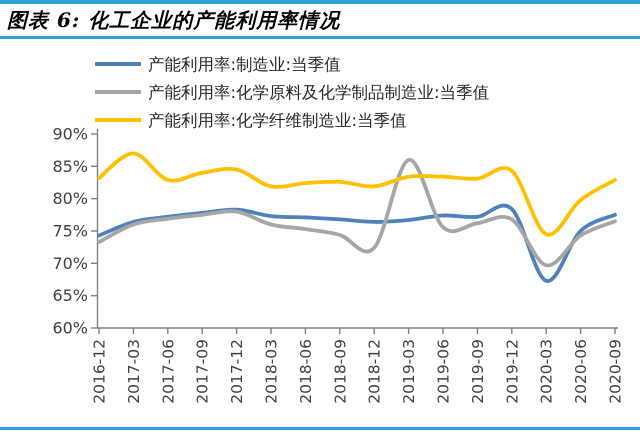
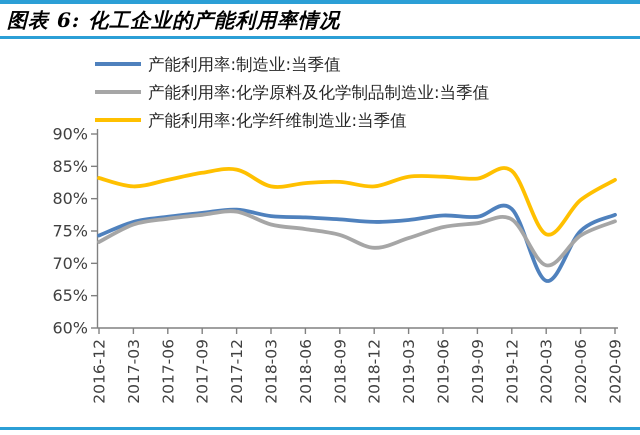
产能利用率:化学纤维制造业:当季值/2017-03: 87% -> 82%
产能利用率:化学原料及化学制品制造业:当季值/2019-03: 86% -> 74%
